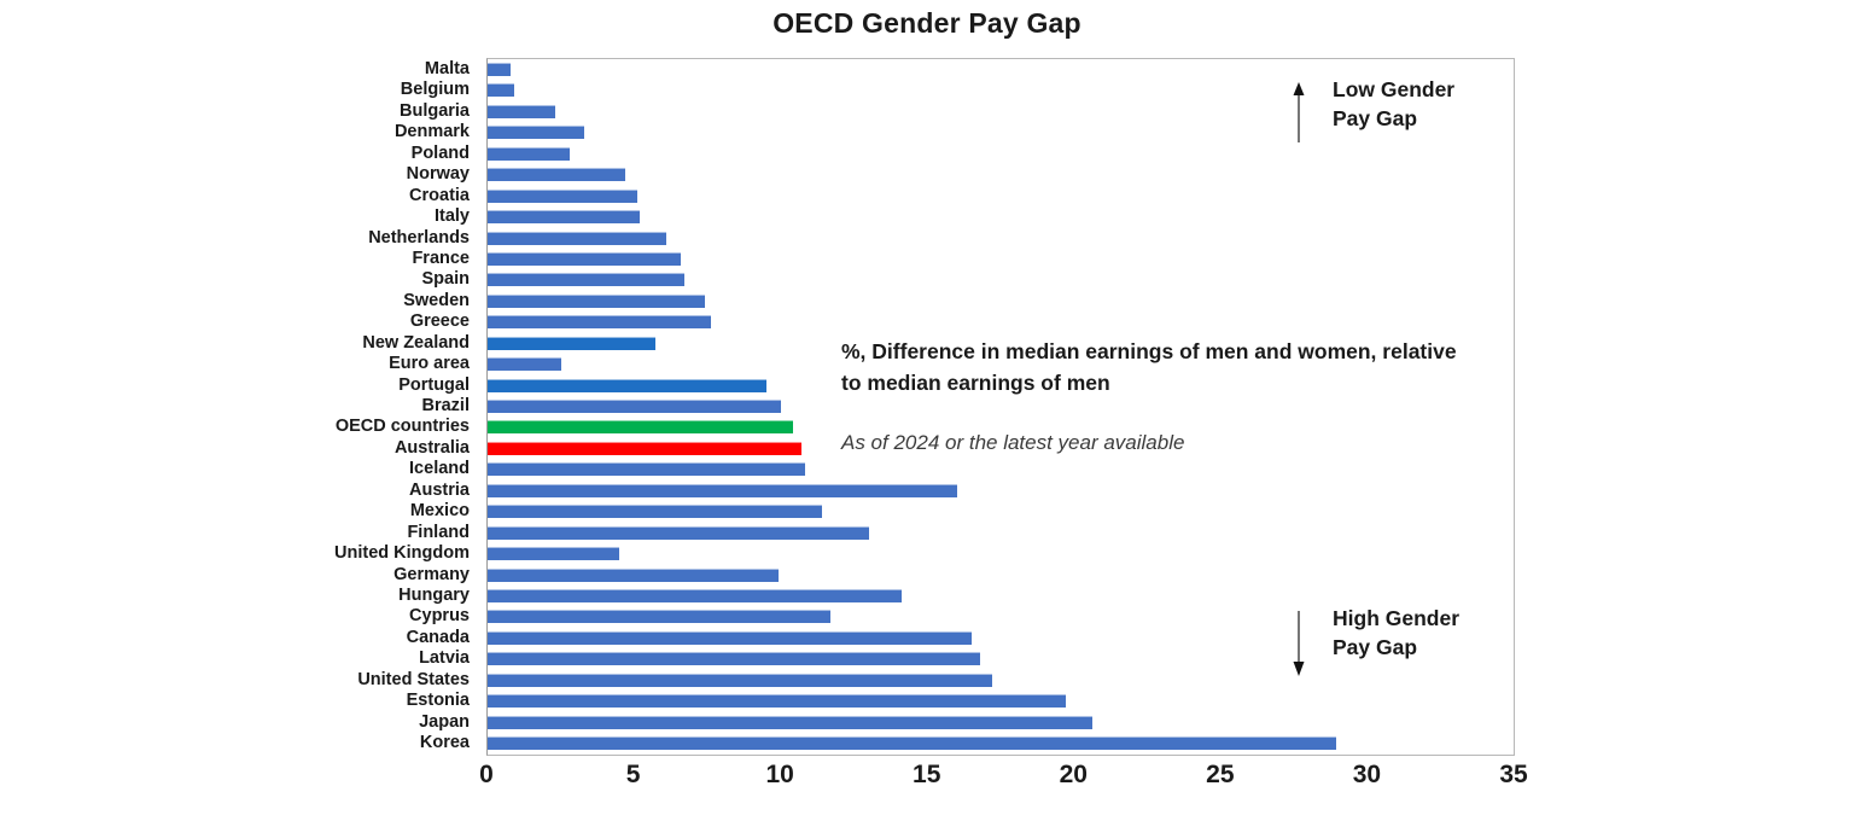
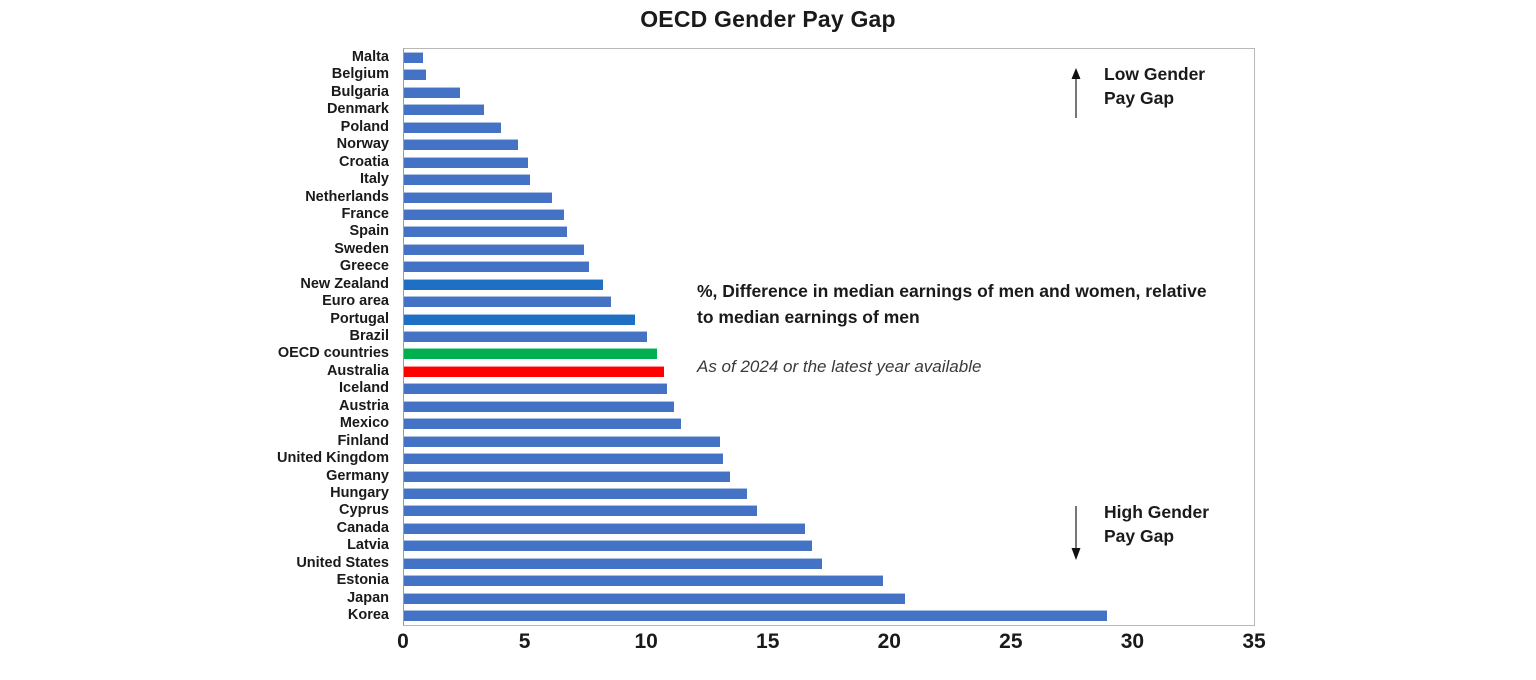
Poland: 2.8 -> 4.0
New Zealand: 5.7 -> 8.2
Euro area: 2.5 -> 8.5
Austria: 16.0 -> 11.1
United Kingdom: 4.5 -> 13.1
Germany: 9.9 -> 13.4
Cyprus: 11.7 -> 14.5
